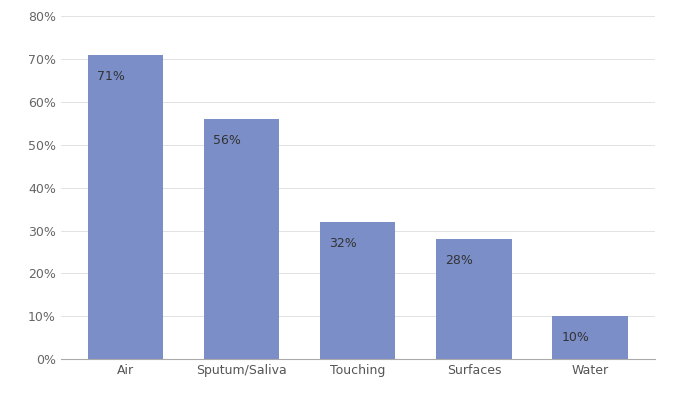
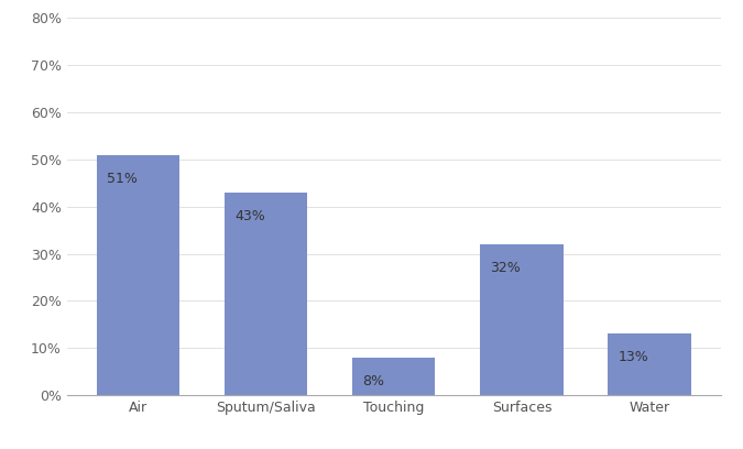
Air: 71% -> 51%
Sputum/Saliva: 56% -> 43%
Touching: 32% -> 8%
Surfaces: 28% -> 32%
Water: 10% -> 13%
